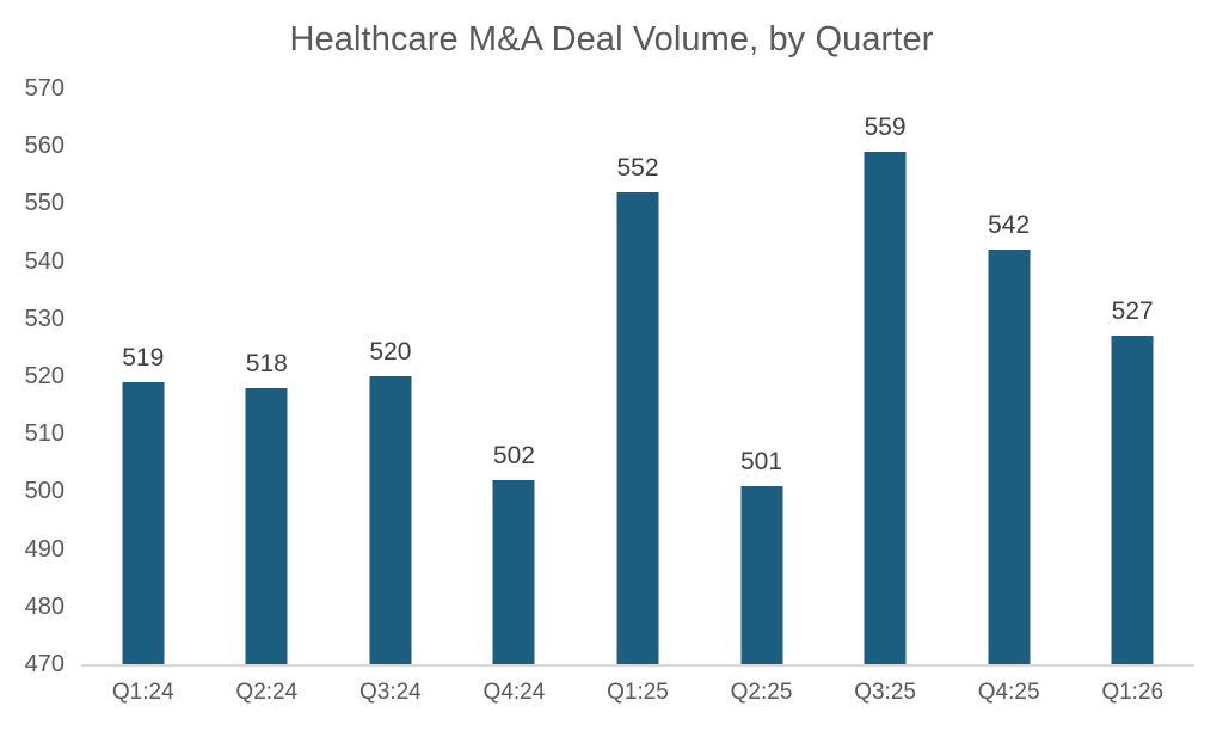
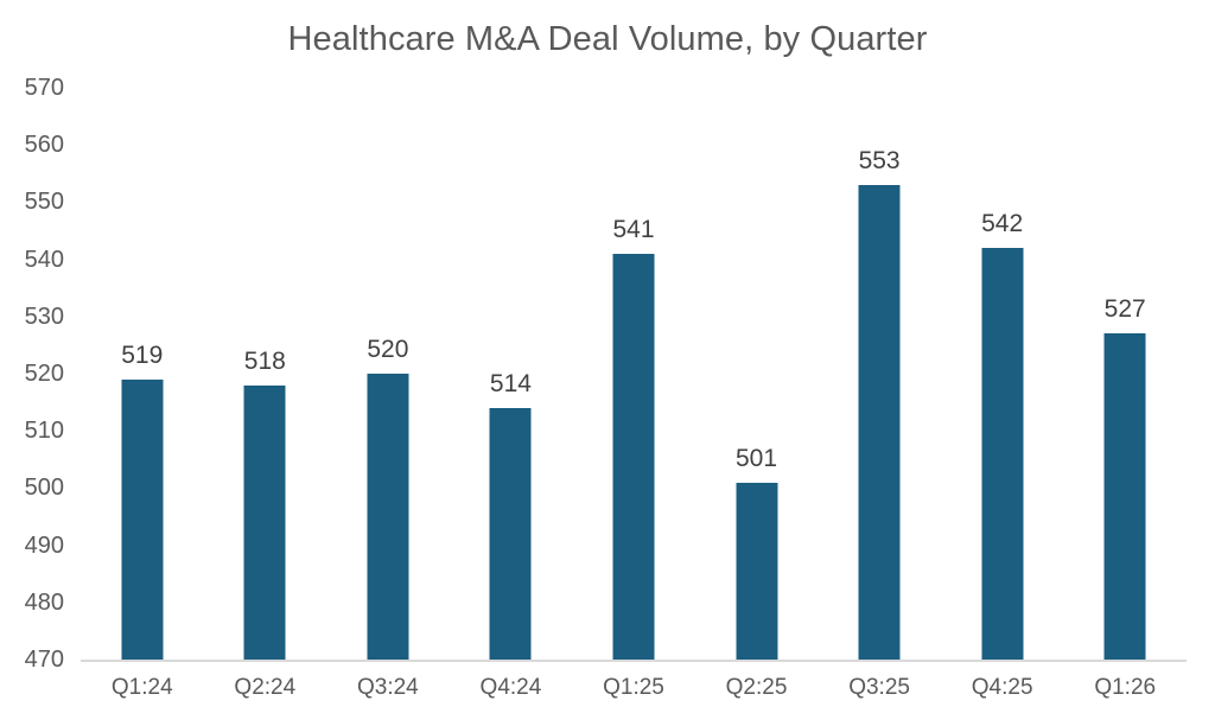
Q4:24: 502 -> 514
Q1:25: 552 -> 541
Q3:25: 559 -> 553
